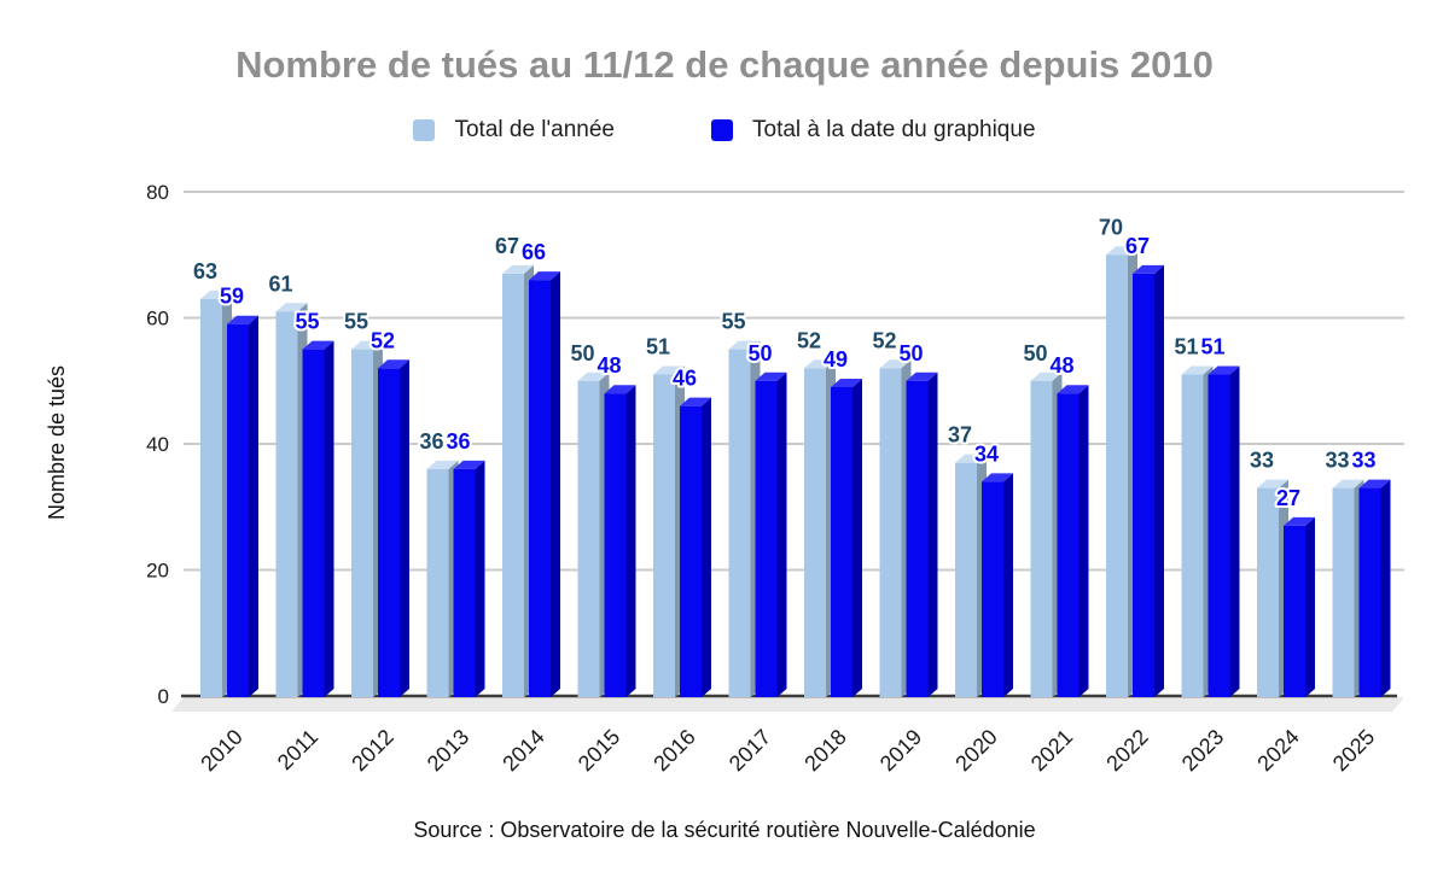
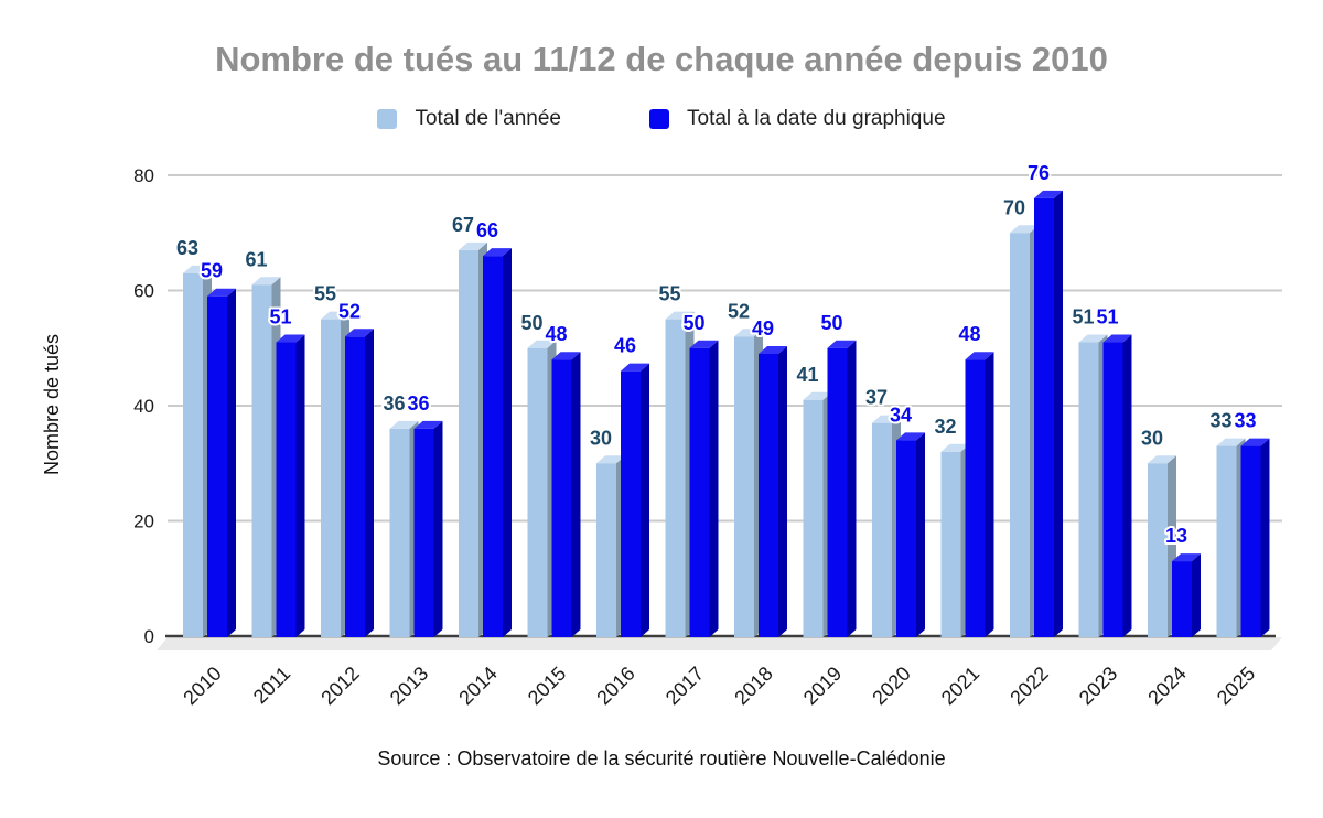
Total à la date du graphique/2011: 55 -> 51
Total de l'année/2016: 51 -> 30
Total de l'année/2019: 52 -> 41
Total de l'année/2021: 50 -> 32
Total à la date du graphique/2022: 67 -> 76
Total de l'année/2024: 33 -> 30
Total à la date du graphique/2024: 27 -> 13
